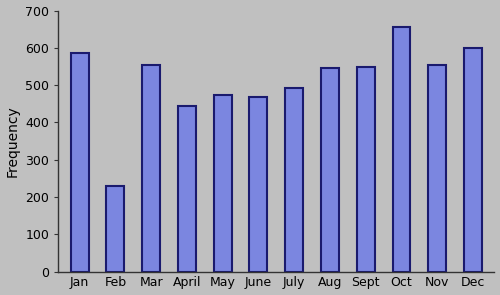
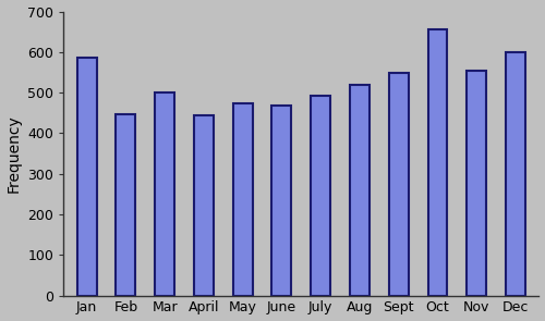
Feb: 230 -> 448
Mar: 555 -> 500
Aug: 545 -> 520
